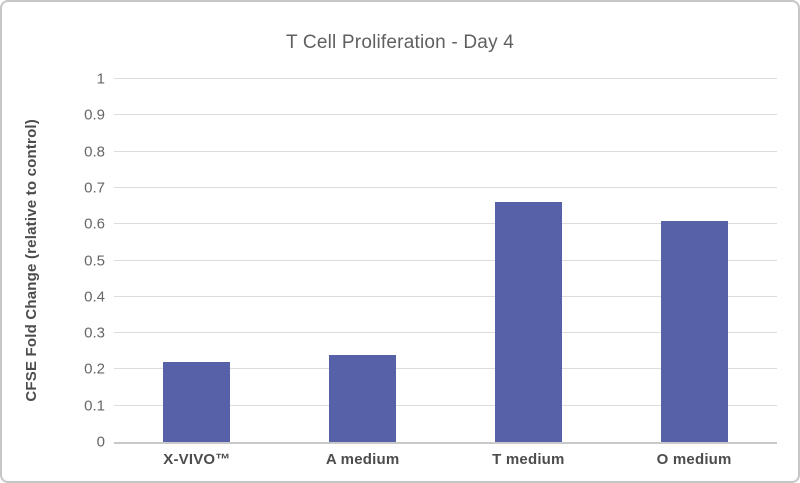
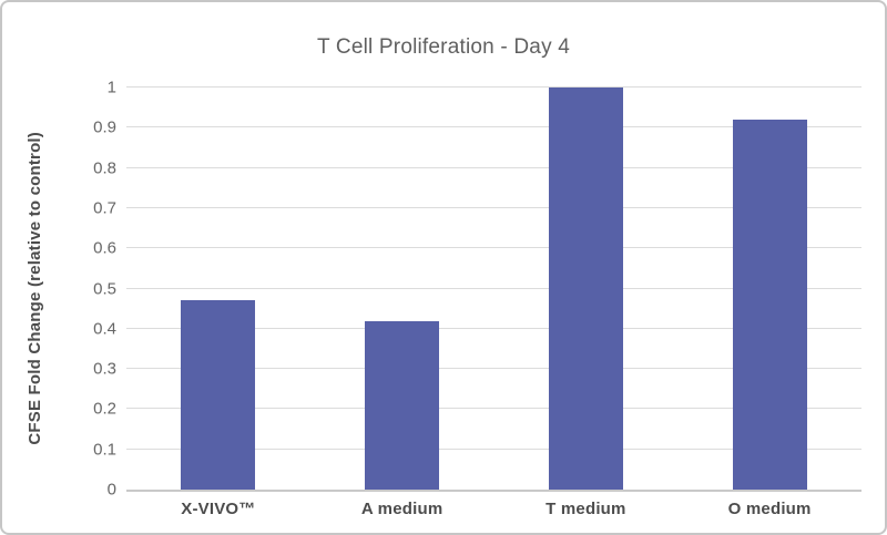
X-VIVO™: 0.22 -> 0.47
A medium: 0.24 -> 0.42
T medium: 0.66 -> 1.00
O medium: 0.61 -> 0.92
